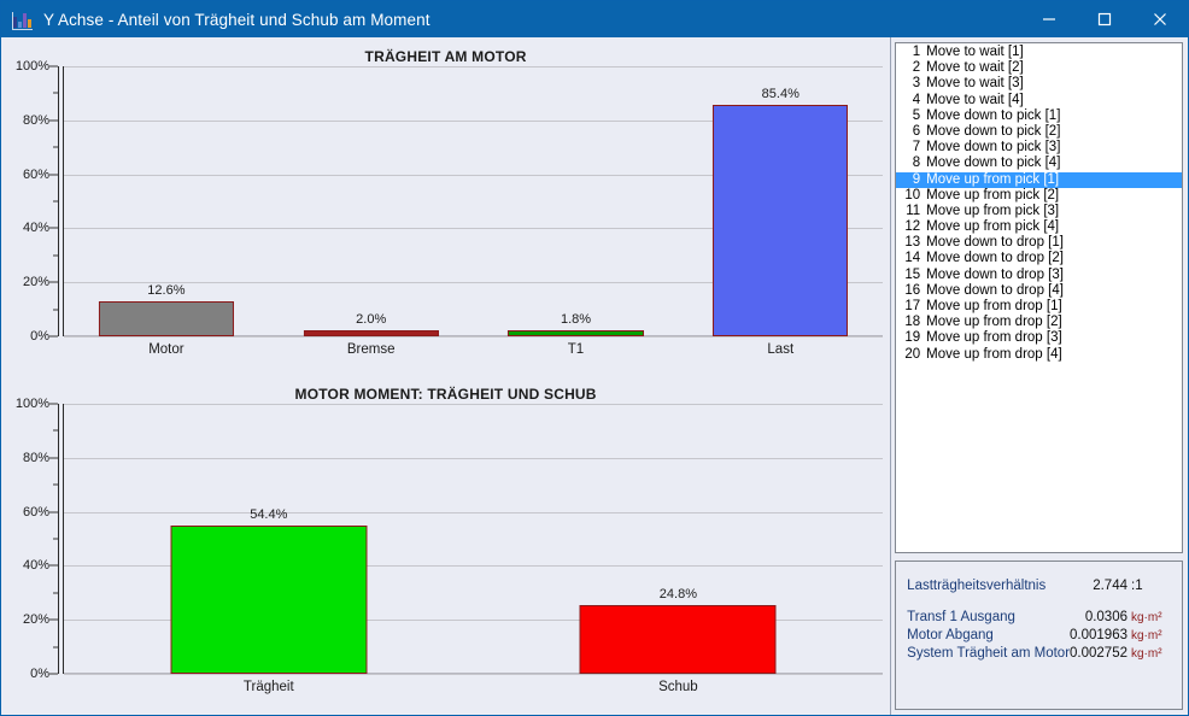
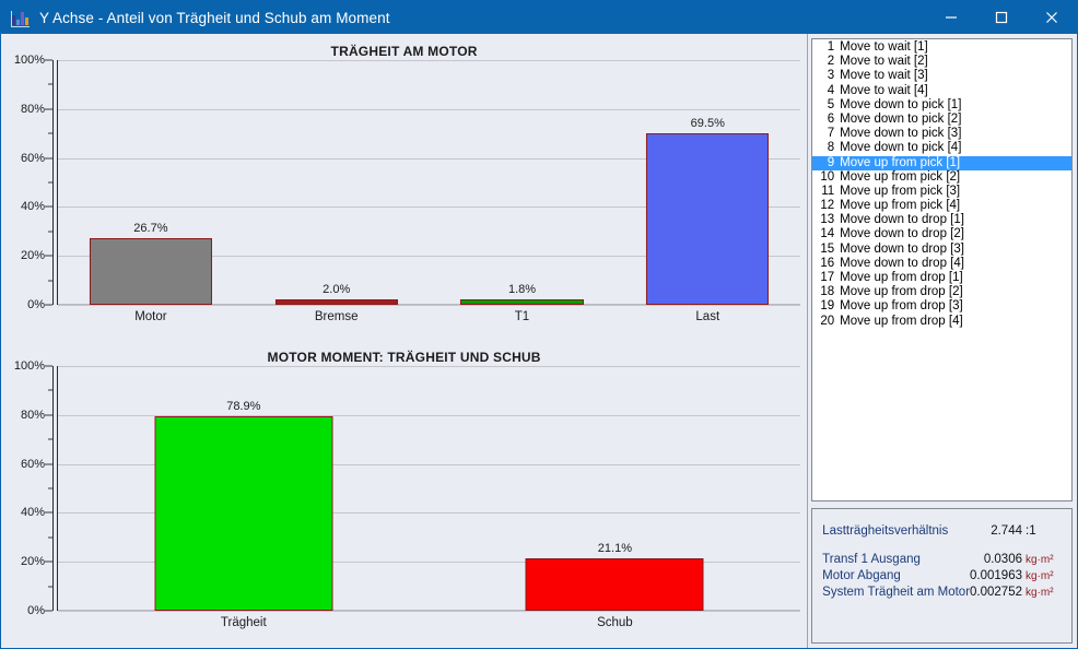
TRÄGHEIT AM MOTOR/Motor: 12.6% -> 26.7%
TRÄGHEIT AM MOTOR/Last: 85.4% -> 69.5%
MOTOR MOMENT: TRÄGHEIT UND SCHUB/Trägheit: 54.4% -> 78.9%
MOTOR MOMENT: TRÄGHEIT UND SCHUB/Schub: 24.8% -> 21.1%
